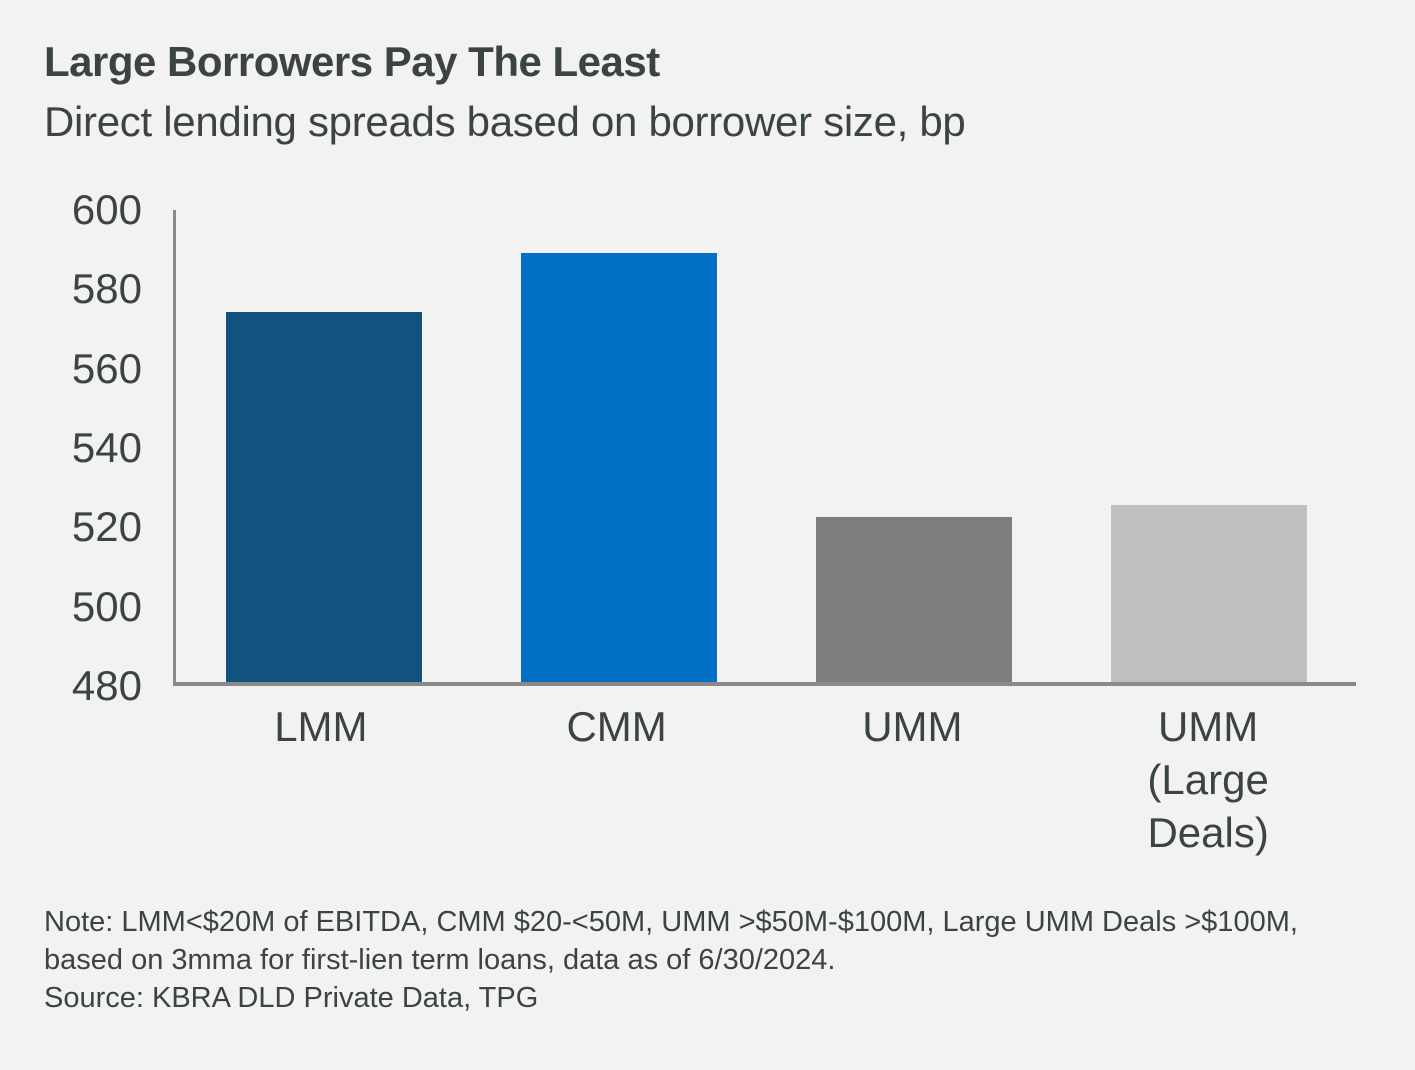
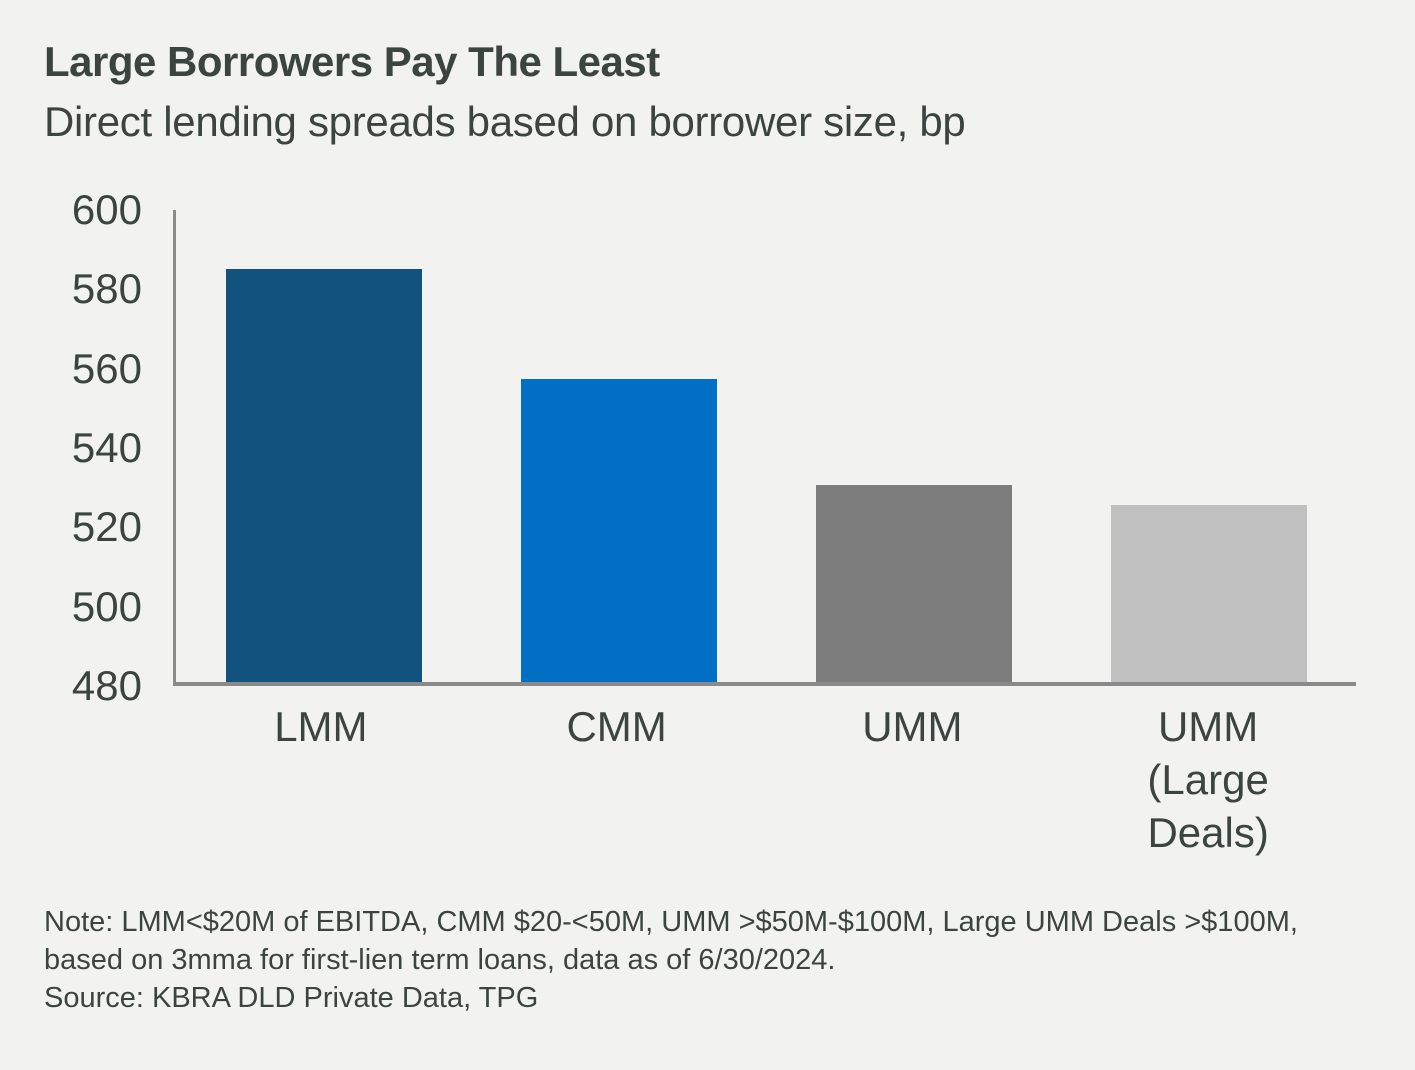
LMM: 574 -> 585
CMM: 589 -> 557
UMM: 522 -> 530
